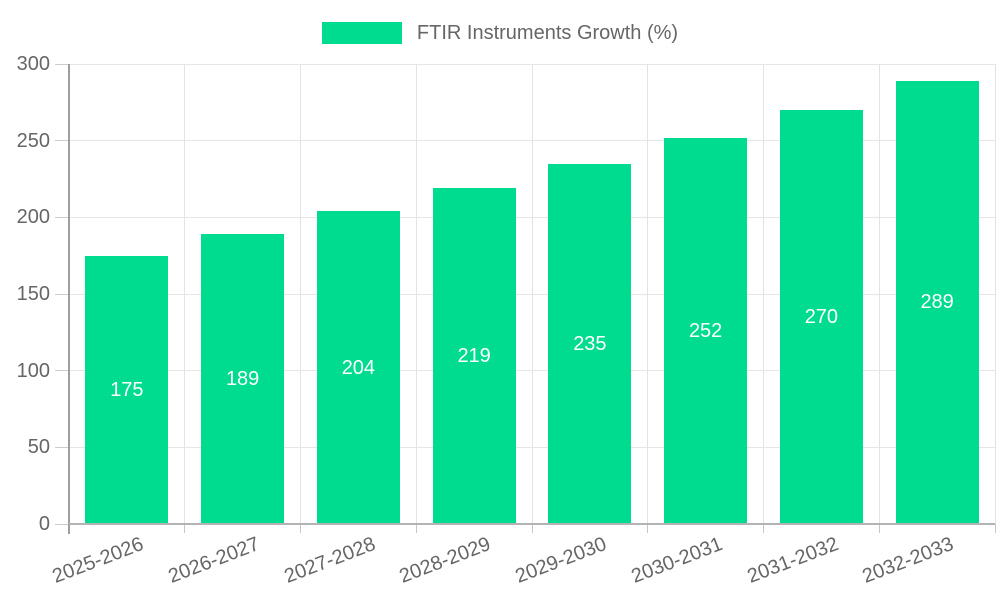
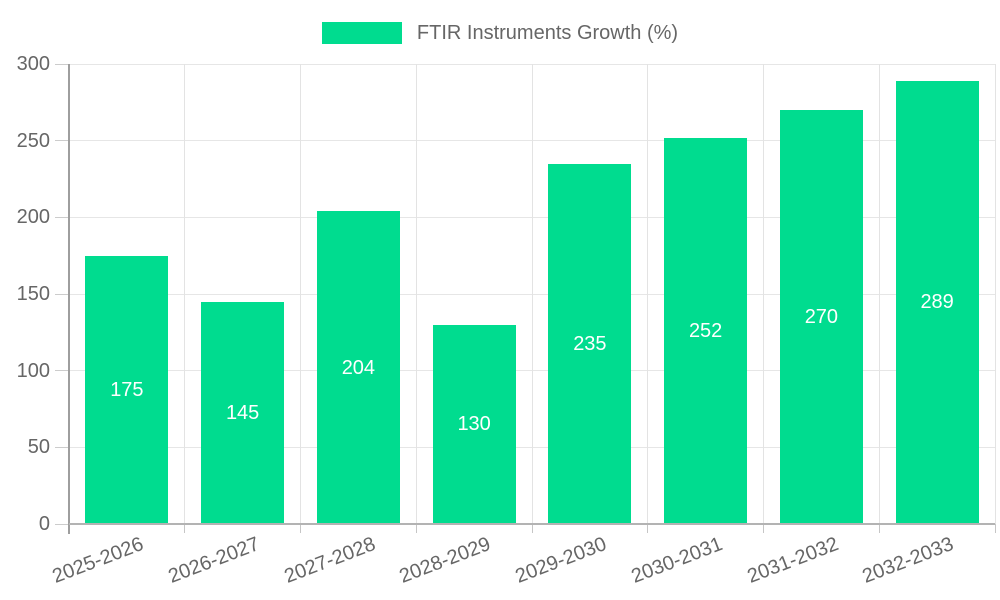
2026-2027: 189 -> 145
2028-2029: 219 -> 130
